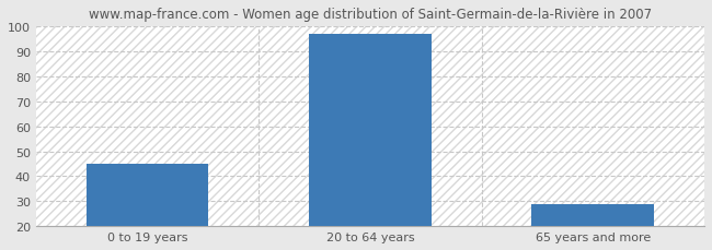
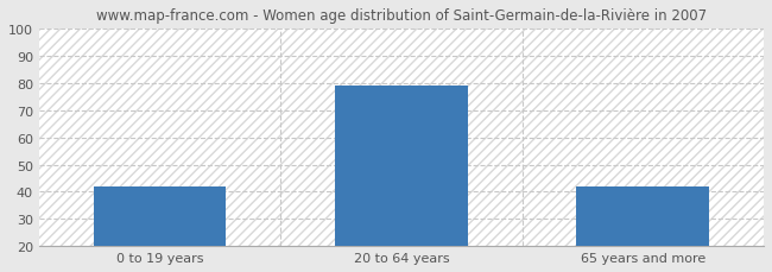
0 to 19 years: 45 -> 42
20 to 64 years: 97 -> 79
65 years and more: 29 -> 42
